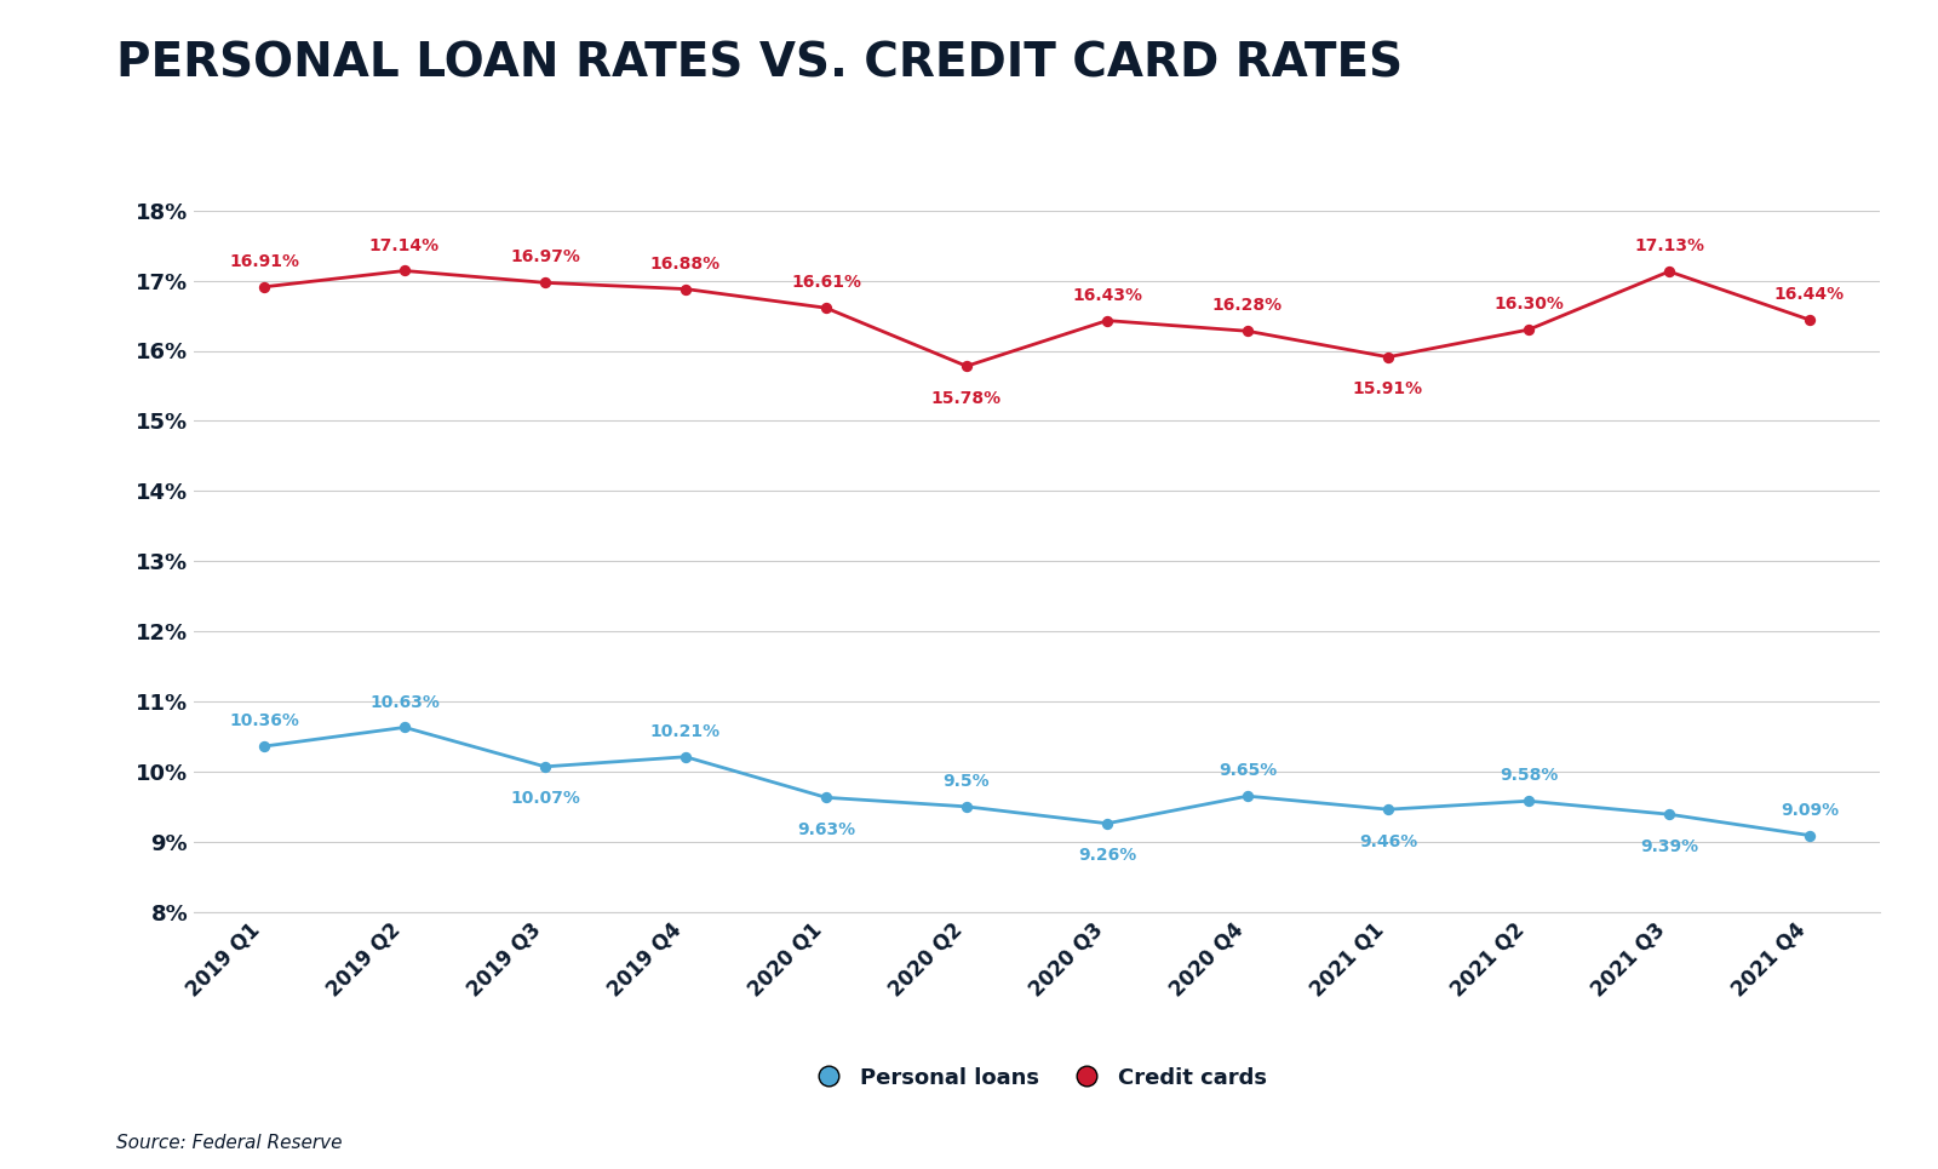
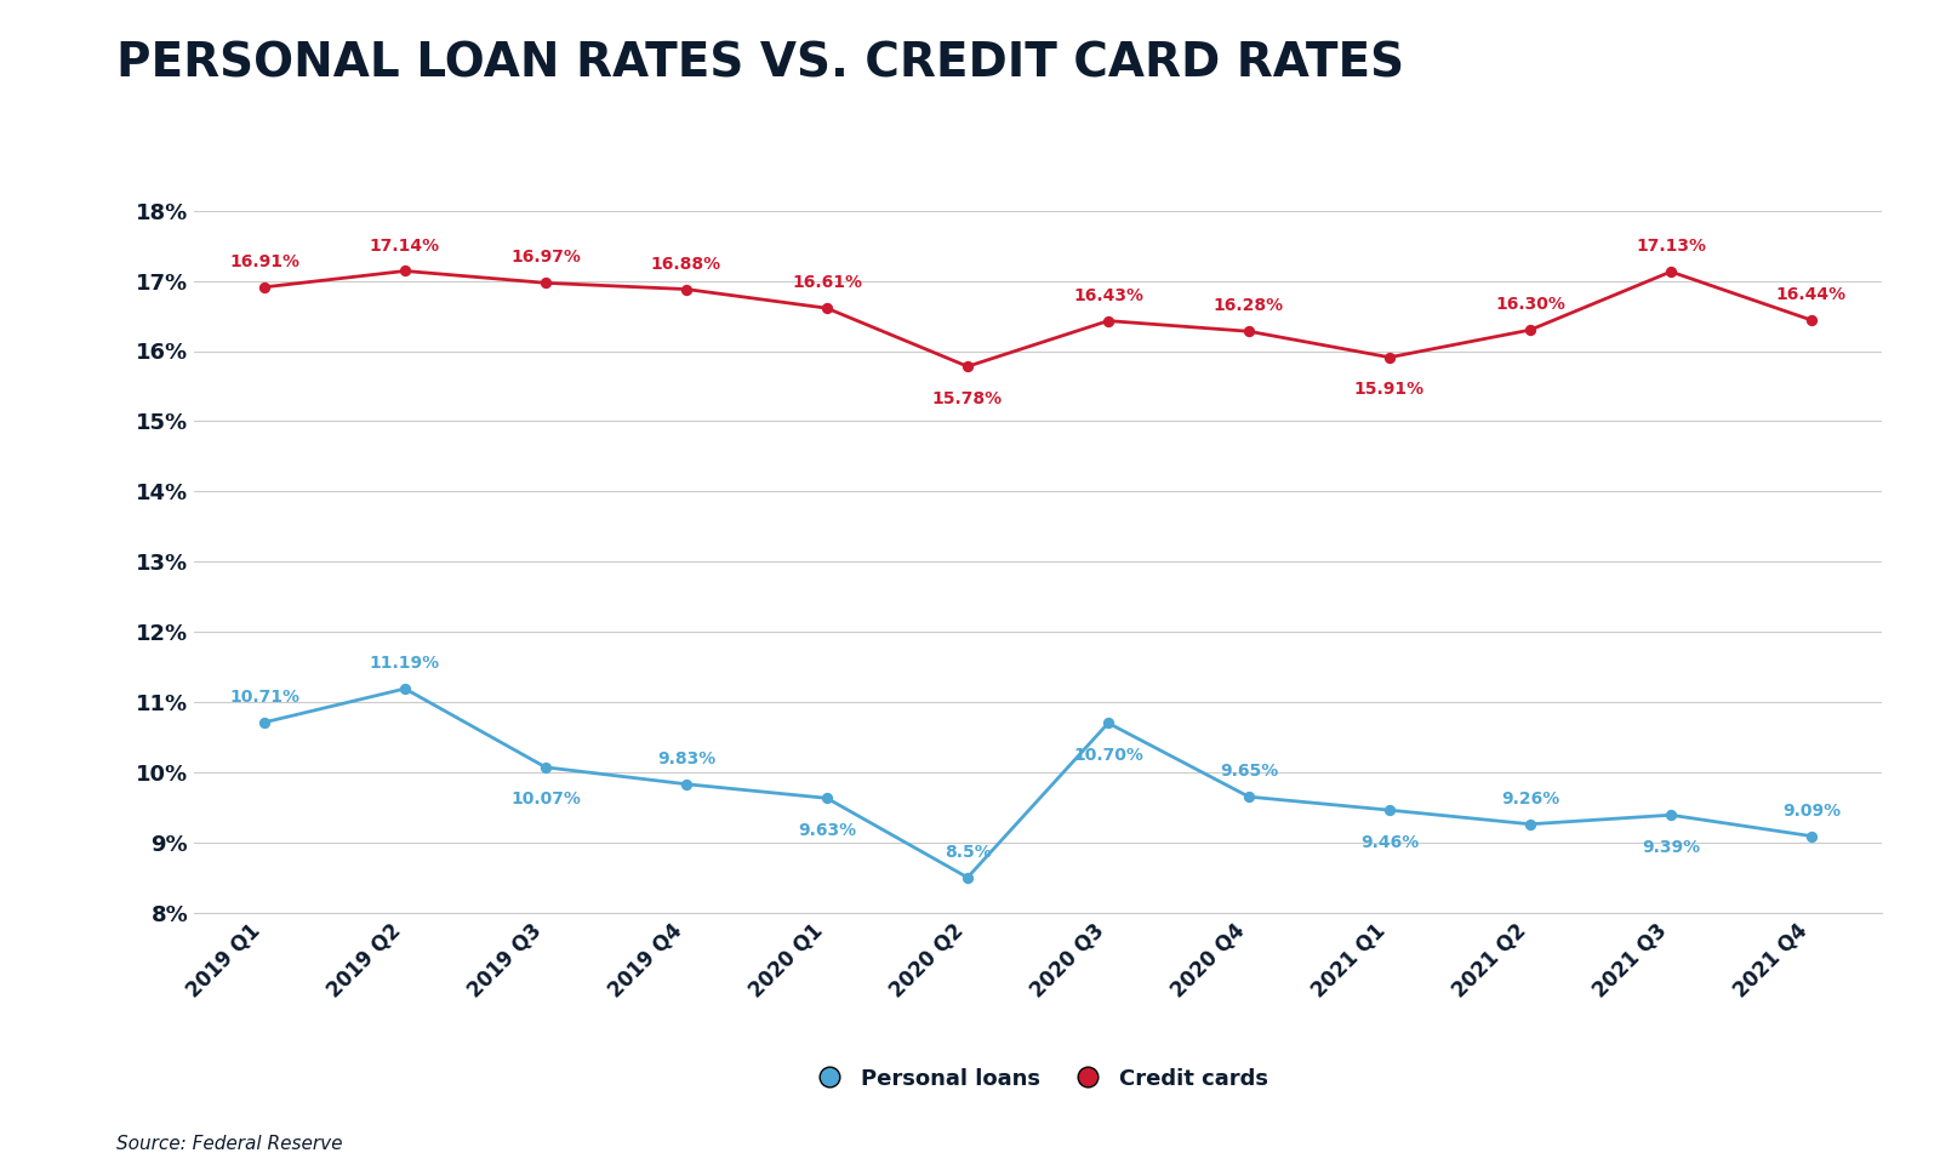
Personal loans/2019 Q1: 10.36% -> 10.71%
Personal loans/2019 Q2: 10.63% -> 11.19%
Personal loans/2019 Q4: 10.21% -> 9.83%
Personal loans/2020 Q2: 9.5% -> 8.5%
Personal loans/2020 Q3: 9.26% -> 10.70%
Personal loans/2021 Q2: 9.58% -> 9.26%
